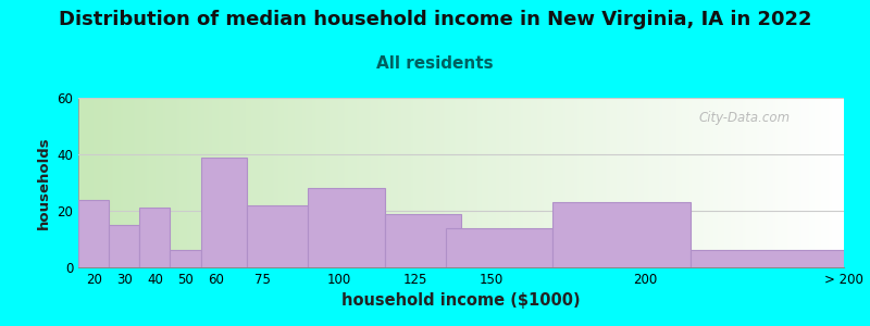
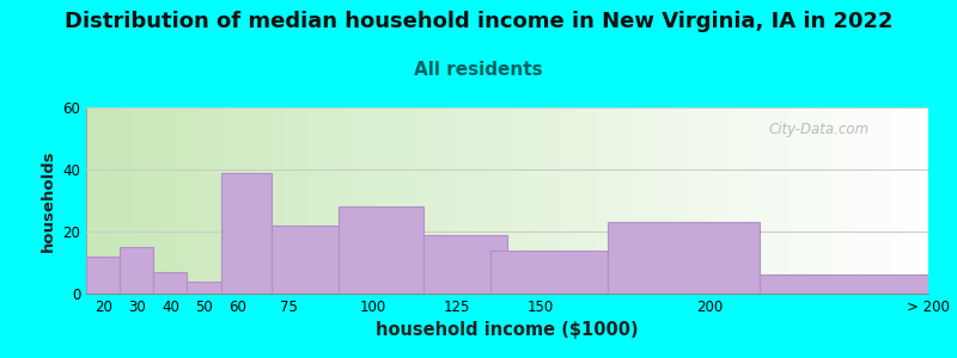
20: 24 -> 12
40: 21 -> 7
50: 6 -> 4
